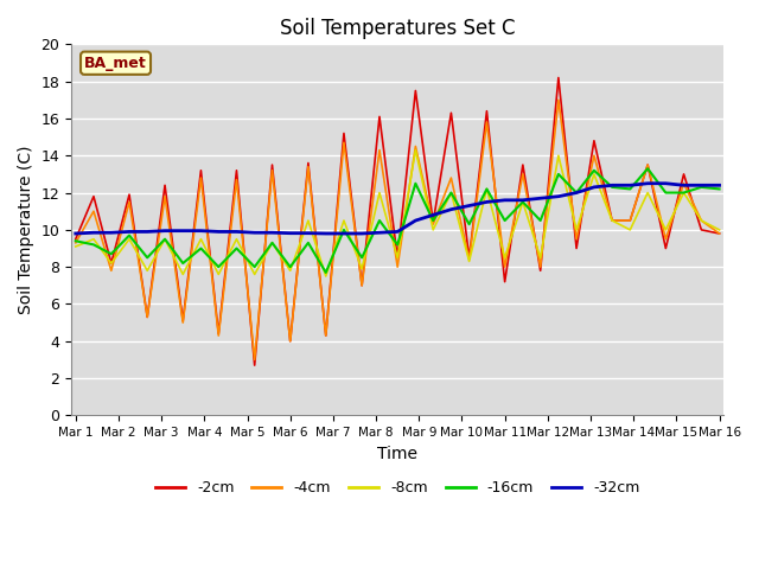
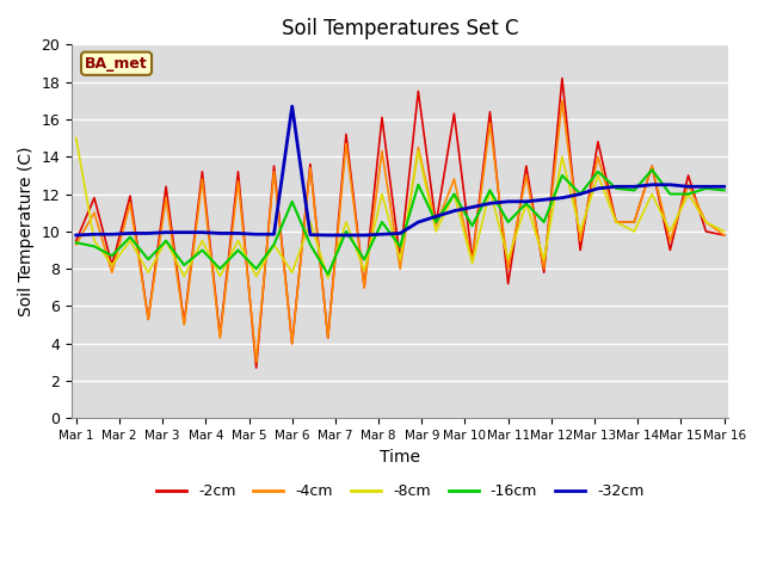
-8cm/Mar 1: 9.1 -> 15.0
-16cm/Mar 6: 8.0 -> 11.6
-32cm/Mar 6: 9.8 -> 16.7
